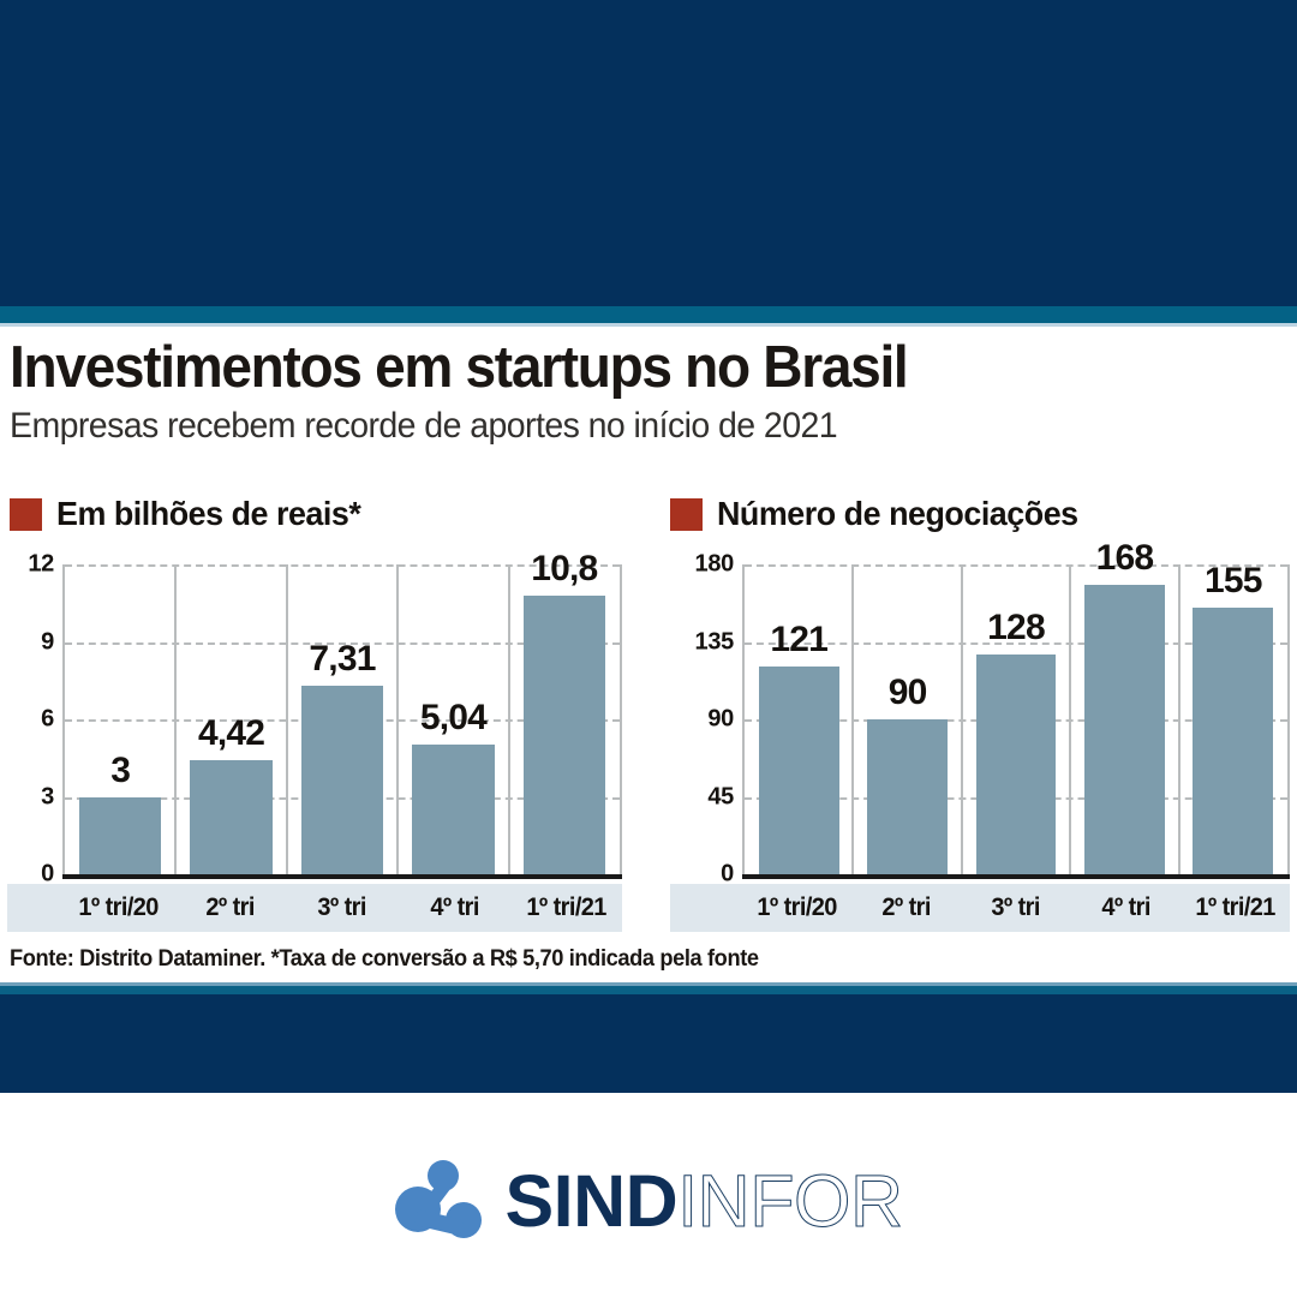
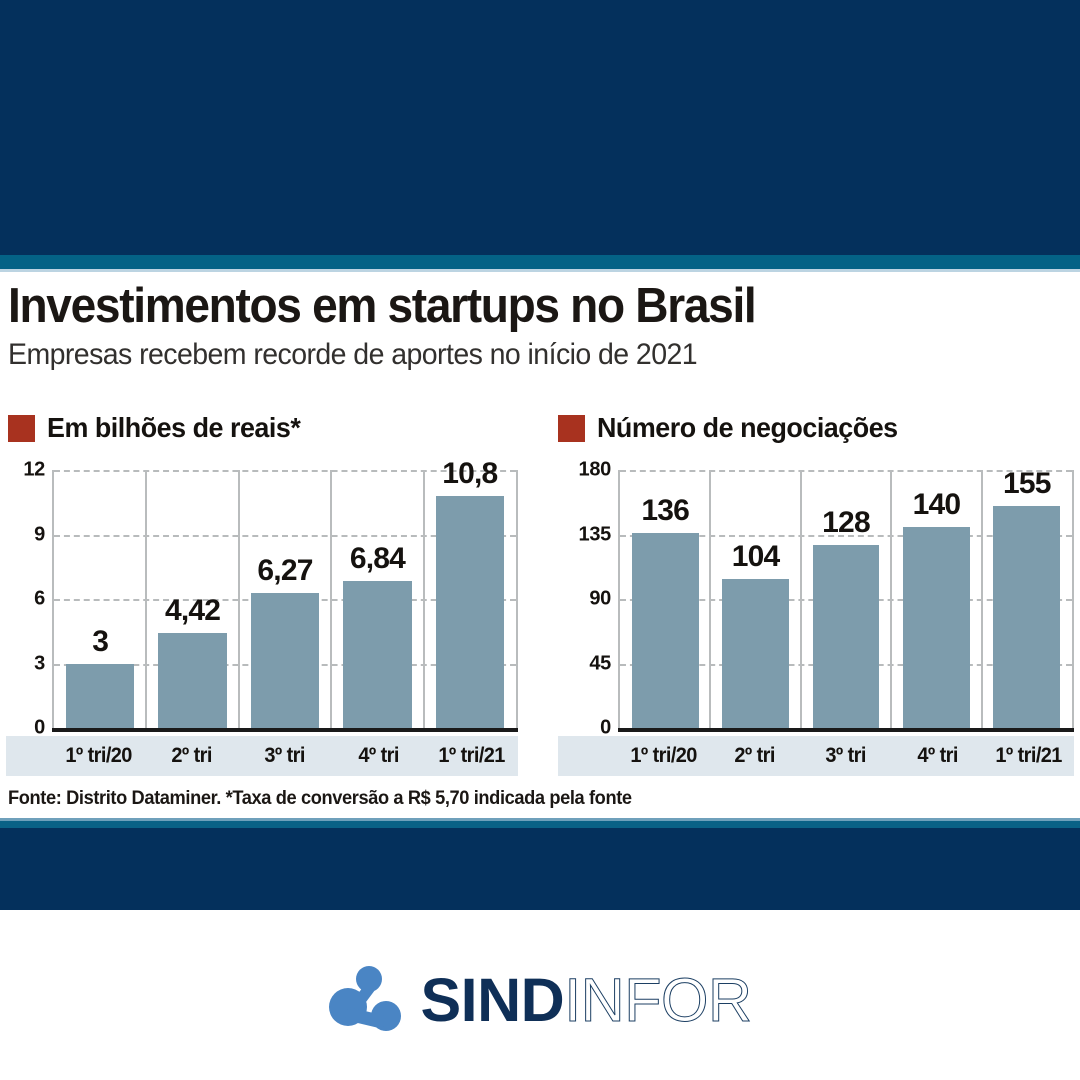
Em bilhões de reais*/3º tri: 7,31 -> 6,27
Em bilhões de reais*/4º tri: 5,04 -> 6,84
Número de negociações/1º tri/20: 121 -> 136
Número de negociações/2º tri: 90 -> 104
Número de negociações/4º tri: 168 -> 140
